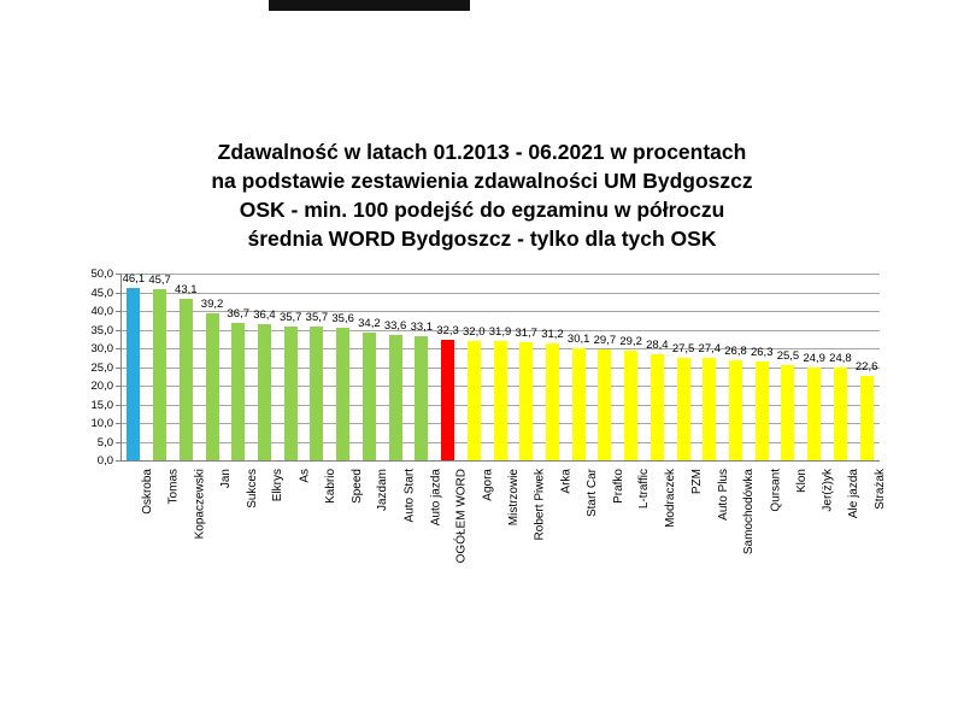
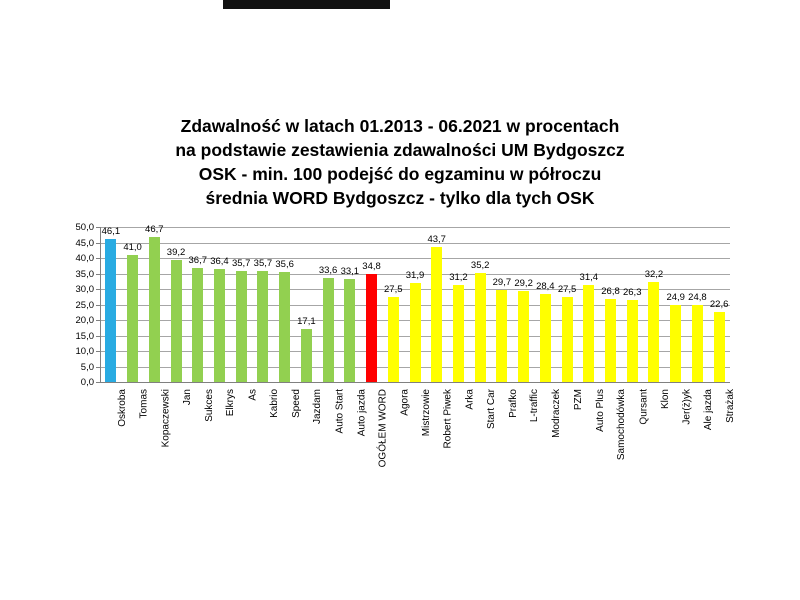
Tomas: 45,7 -> 41,0
Kopaczewski: 43,1 -> 46,7
Jazdam: 34,2 -> 17,1
OGÓŁEM WORD: 32,3 -> 34,8
Agora: 32,0 -> 27,5
Robert Piwek: 31,7 -> 43,7
Start Car: 30,1 -> 35,2
Auto Plus: 27,4 -> 31,4
Klon: 25,5 -> 32,2
